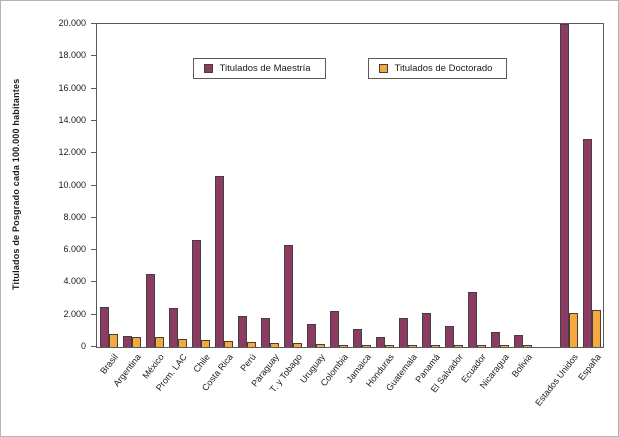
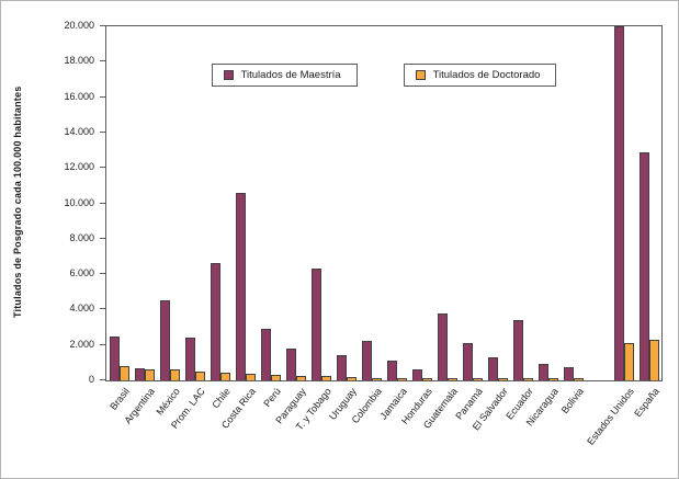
Titulados de Maestría/Perú: 1900 -> 2900
Titulados de Maestría/Guatemala: 1800 -> 3800
